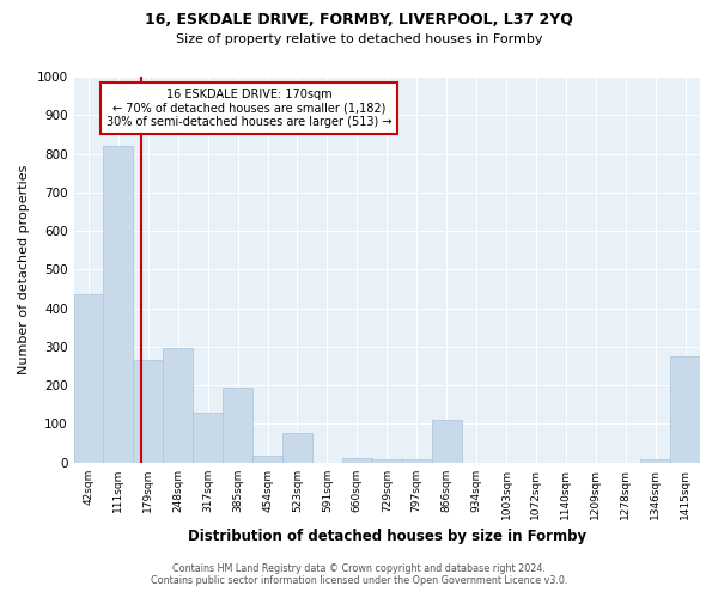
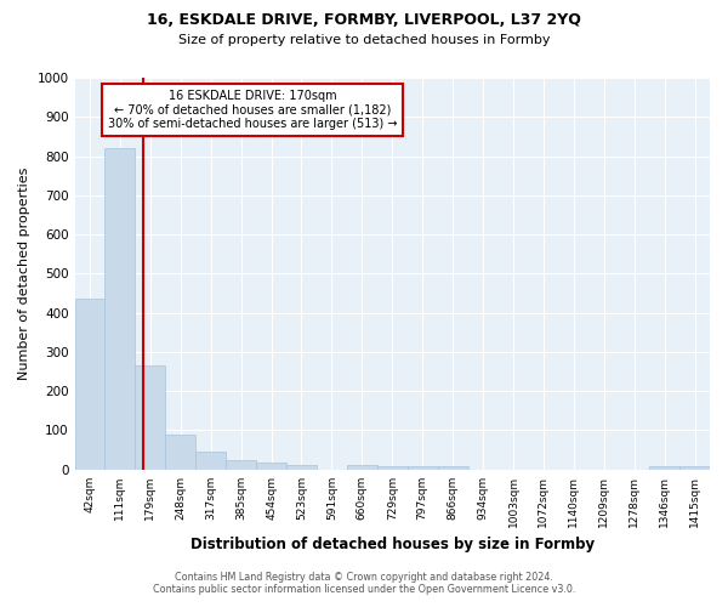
248sqm: 295 -> 90
317sqm: 130 -> 47
385sqm: 195 -> 23
523sqm: 75 -> 11
866sqm: 110 -> 8
1415sqm: 275 -> 8
